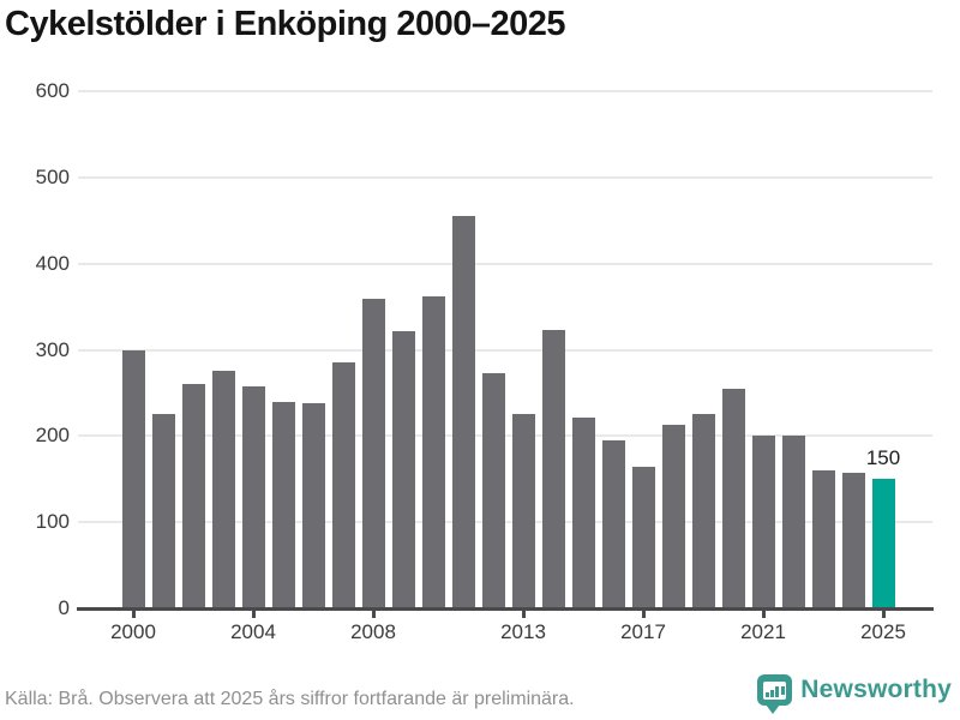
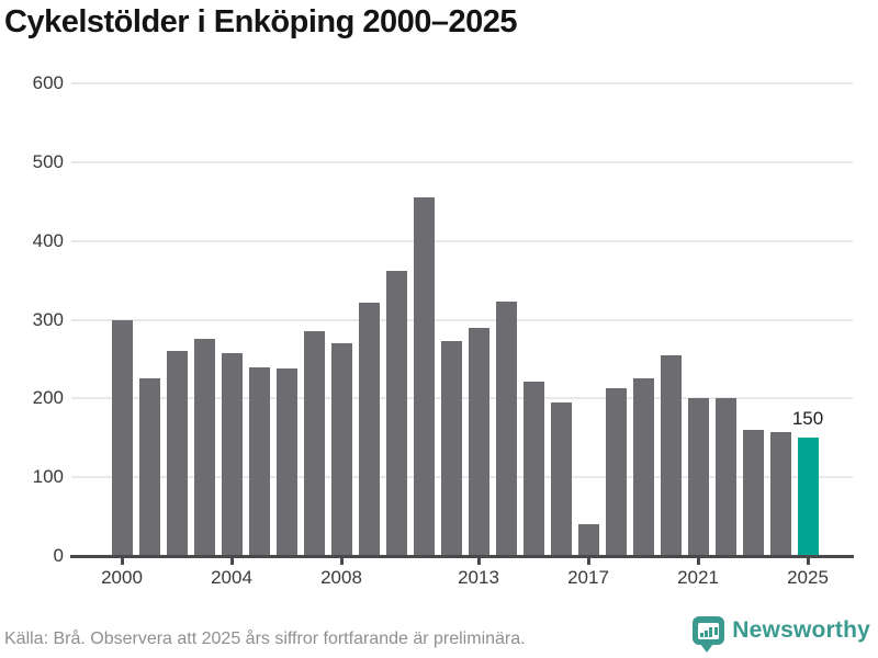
2008: 360 -> 270
2013: 220 -> 290
2017: 160 -> 40
